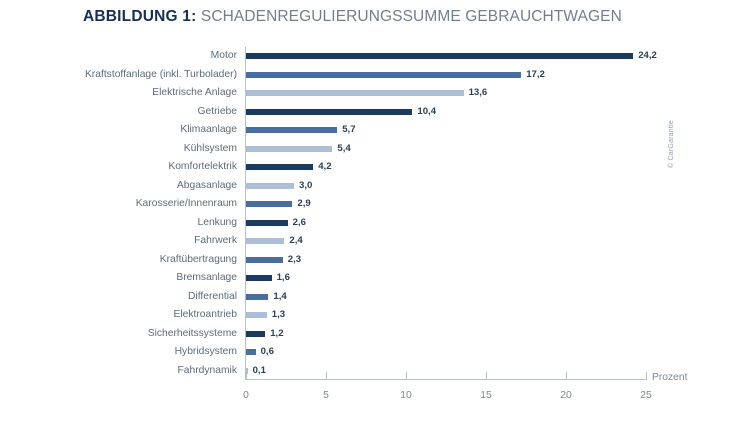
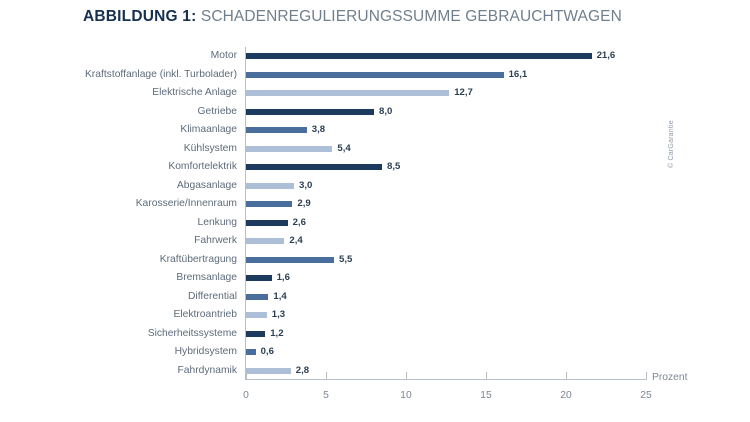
Motor: 24,2 -> 21,6
Kraftstoffanlage (inkl. Turbolader): 17,2 -> 16,1
Elektrische Anlage: 13,6 -> 12,7
Getriebe: 10,4 -> 8,0
Klimaanlage: 5,7 -> 3,8
Komfortelektrik: 4,2 -> 8,5
Kraftübertragung: 2,3 -> 5,5
Fahrdynamik: 0,1 -> 2,8
